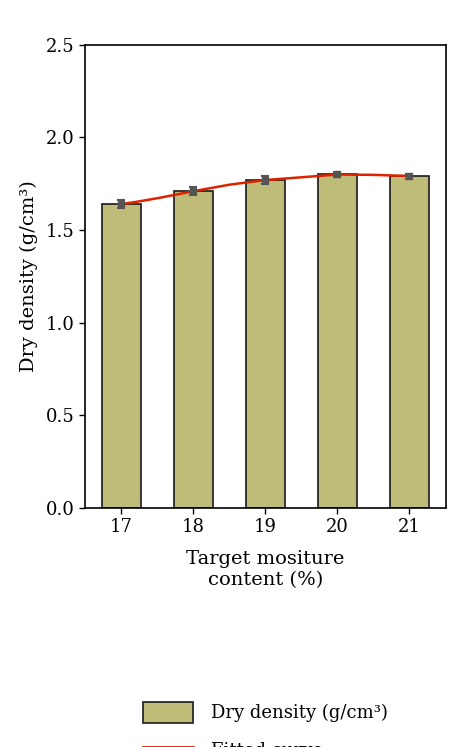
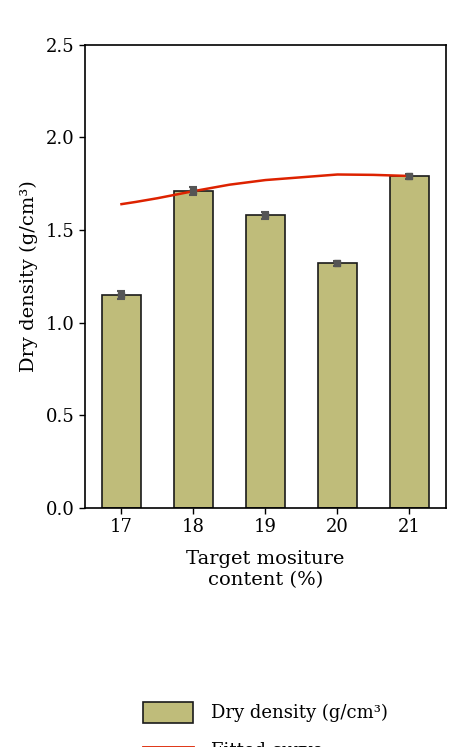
Dry density (g/cm³)/17: 1.64 -> 1.15
Dry density (g/cm³)/19: 1.77 -> 1.58
Dry density (g/cm³)/20: 1.80 -> 1.32
